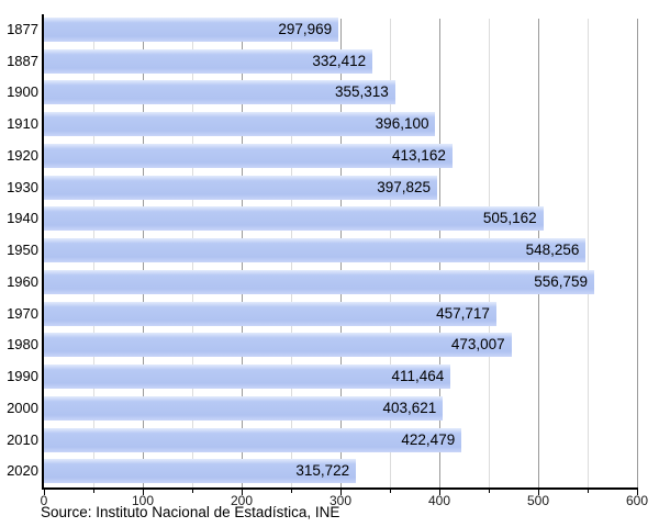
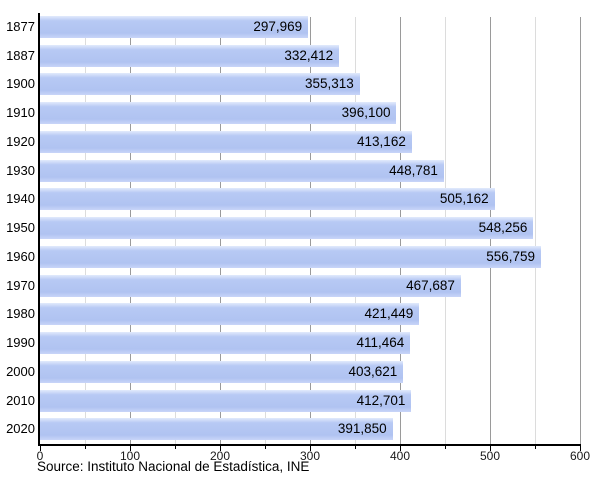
1930: 397,825 -> 448,781
1970: 457,717 -> 467,687
1980: 473,007 -> 421,449
2010: 422,479 -> 412,701
2020: 315,722 -> 391,850
